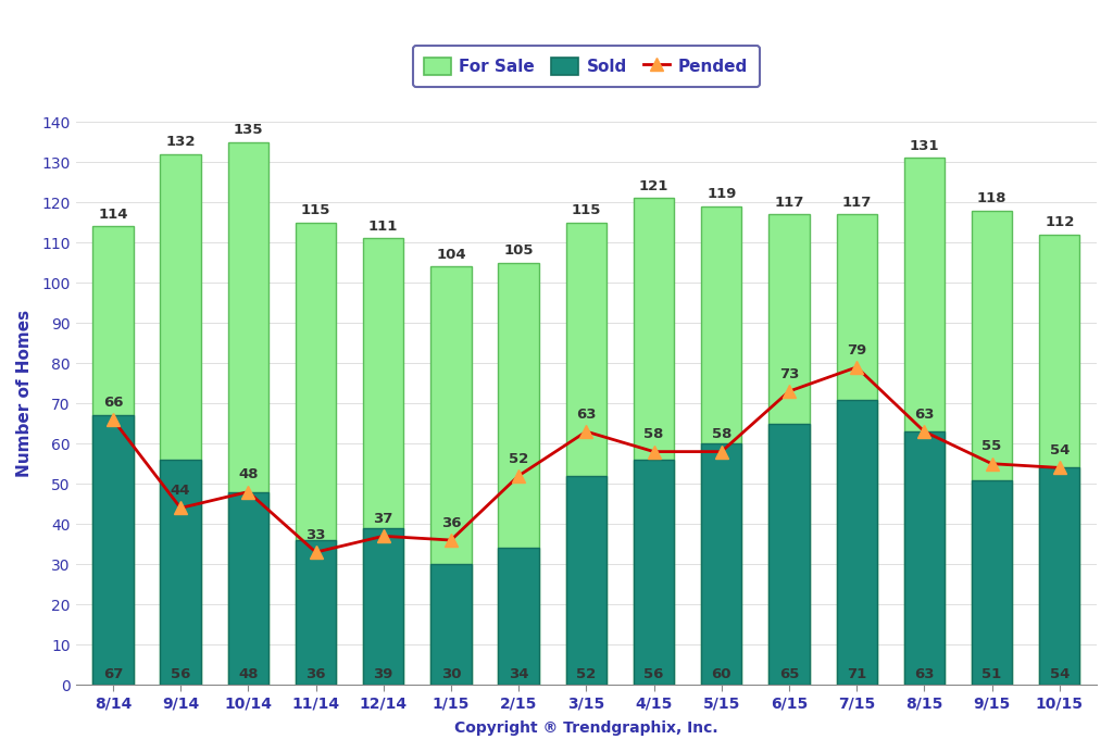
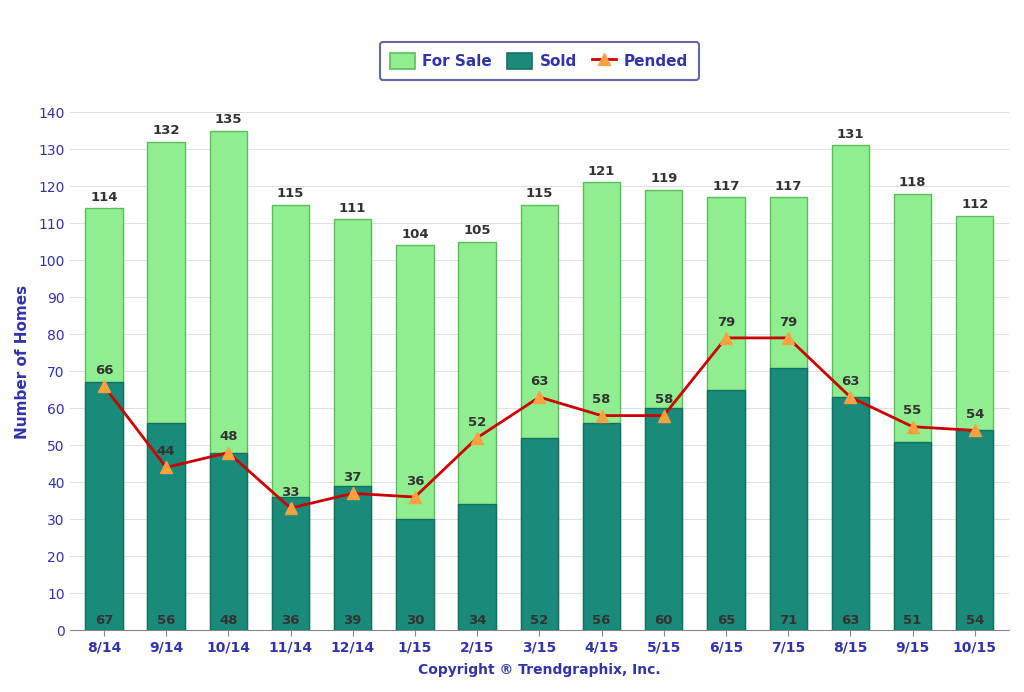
Pended/6/15: 73 -> 79
